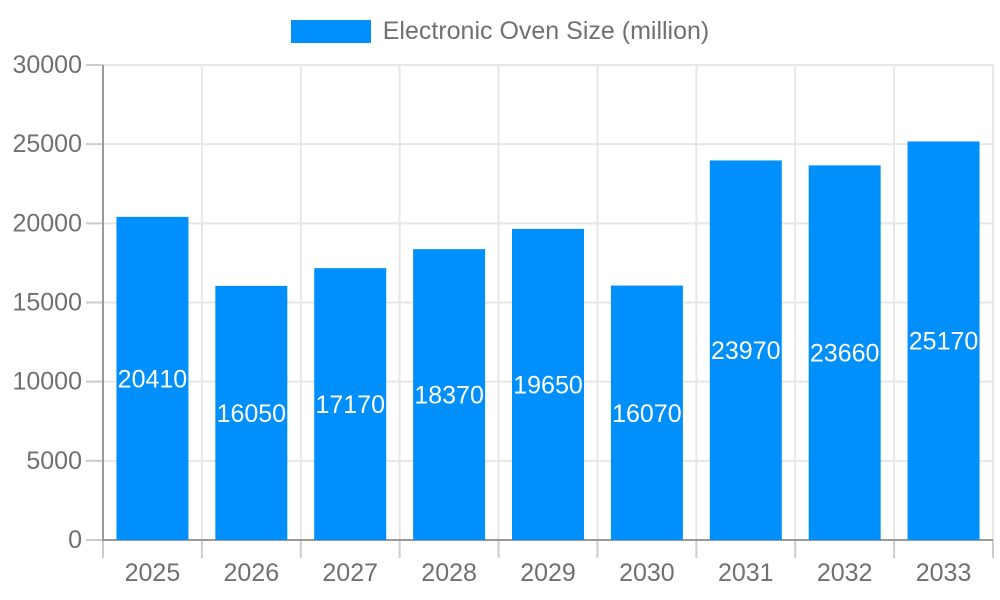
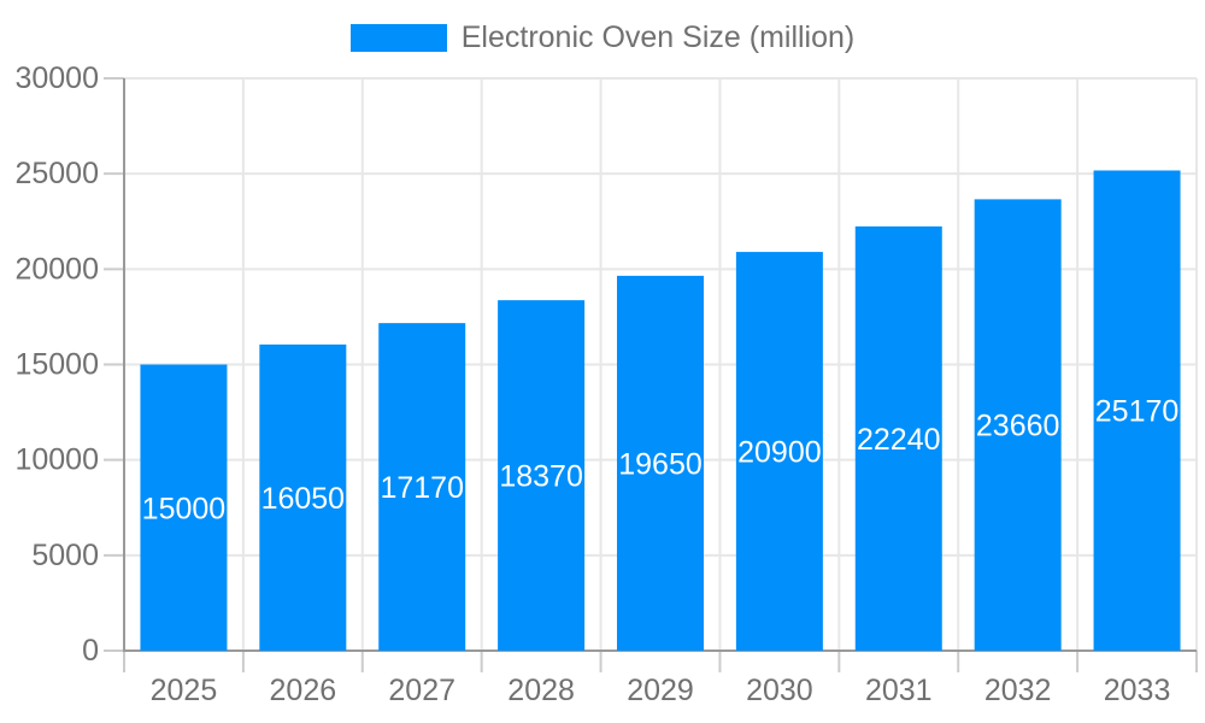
2025: 20410 -> 15000
2030: 16070 -> 20900
2031: 23970 -> 22240
